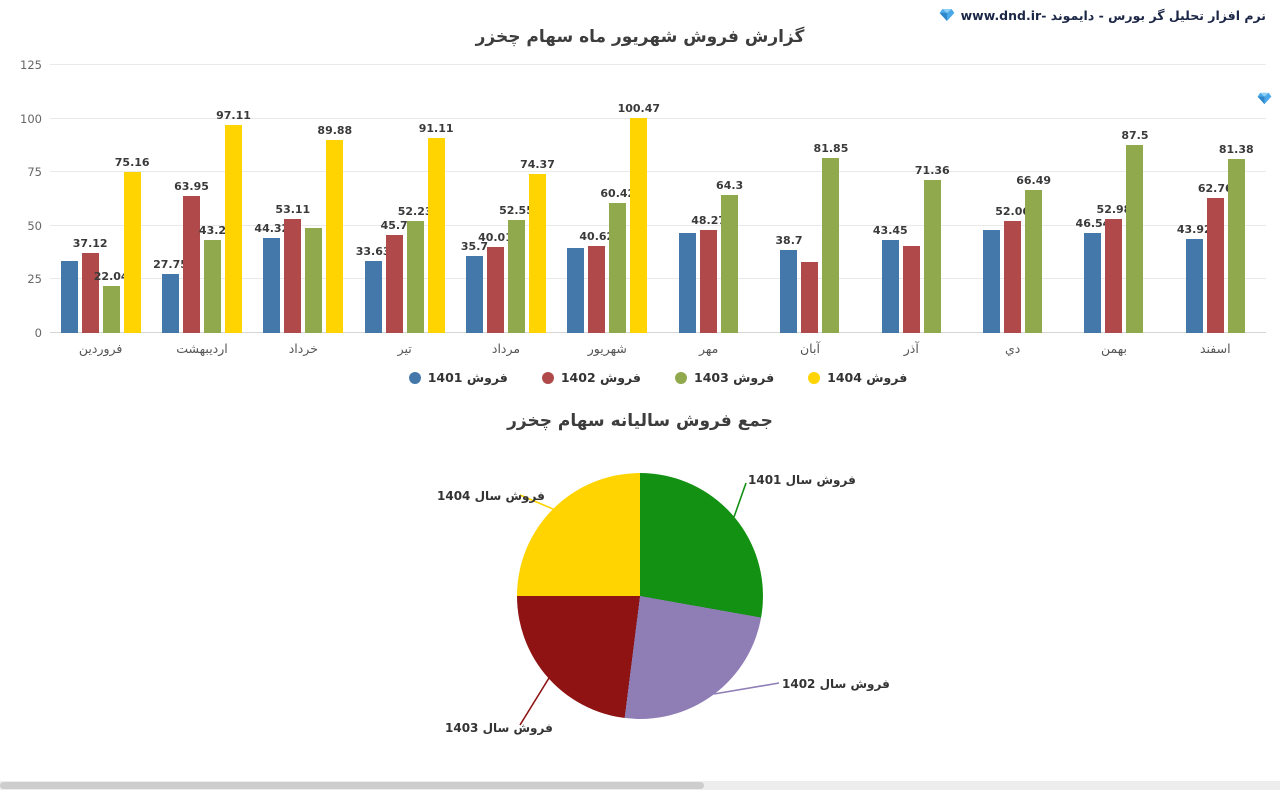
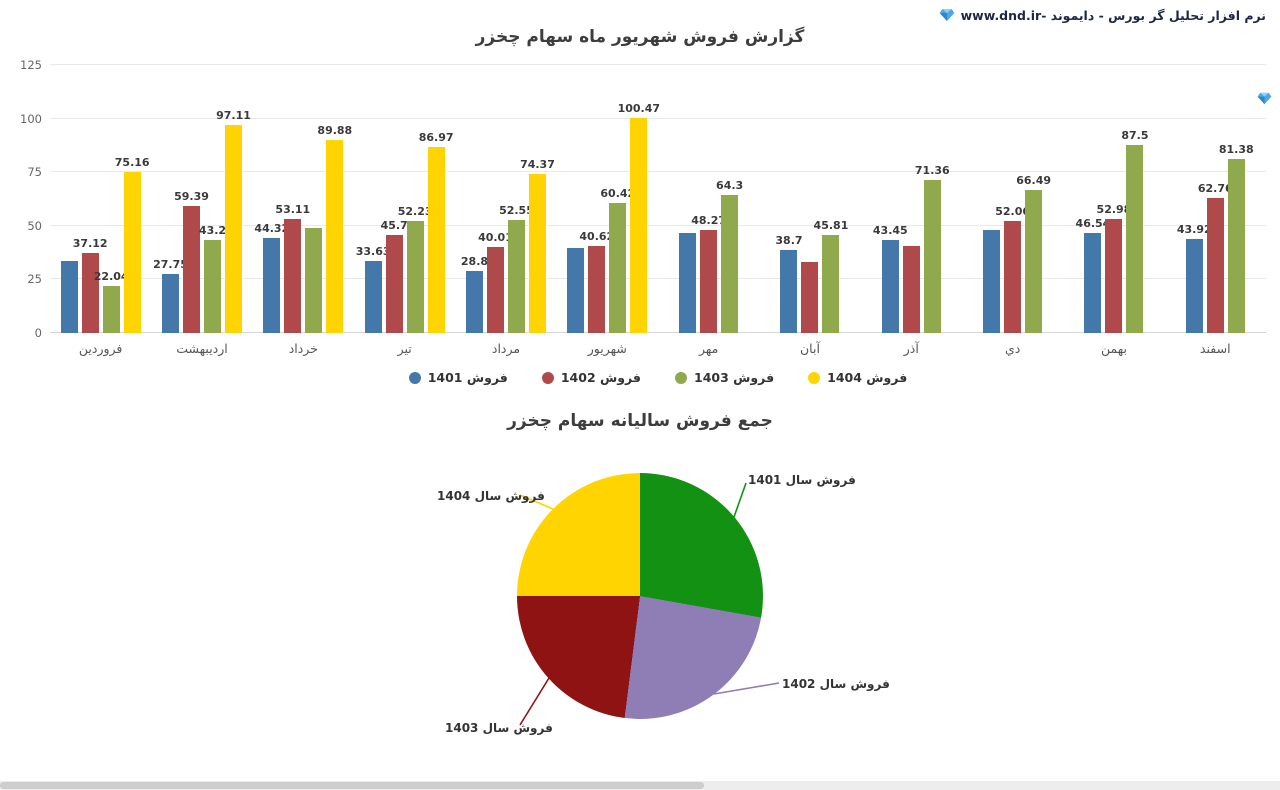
گزارش فروش شهریور ماه سهام چخزر/فروش 1402/اردیبهشت: 63.95 -> 59.39
گزارش فروش شهریور ماه سهام چخزر/فروش 1404/تیر: 91.11 -> 86.97
گزارش فروش شهریور ماه سهام چخزر/فروش 1401/مرداد: 35.7 -> 28.8
گزارش فروش شهریور ماه سهام چخزر/فروش 1403/آبان: 81.85 -> 45.81
